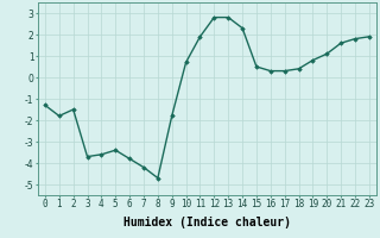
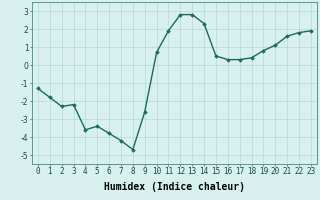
2: -1.5 -> -2.3
3: -3.7 -> -2.2
9: -1.8 -> -2.6
